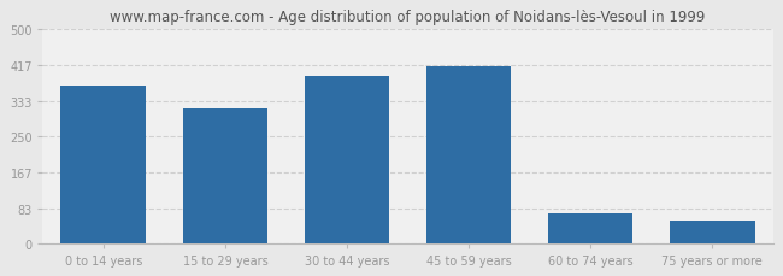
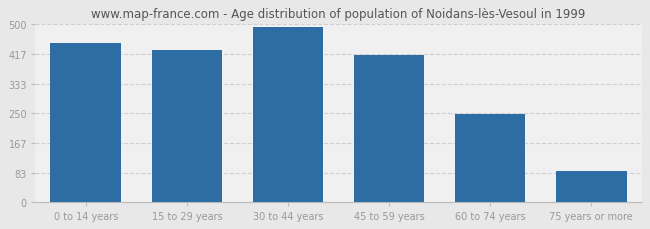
0 to 14 years: 370 -> 447
15 to 29 years: 315 -> 427
30 to 44 years: 390 -> 493
60 to 74 years: 70 -> 247
75 years or more: 55 -> 87
